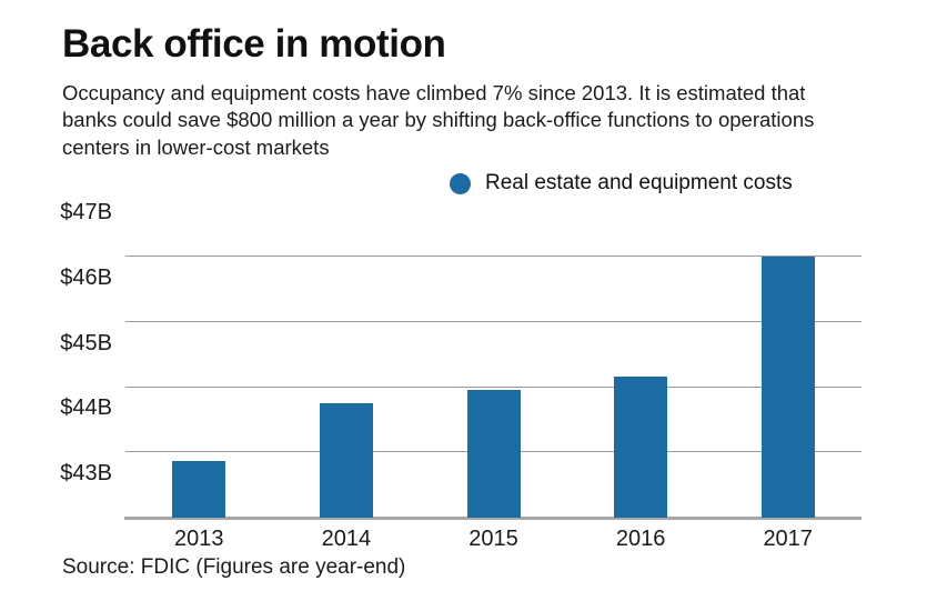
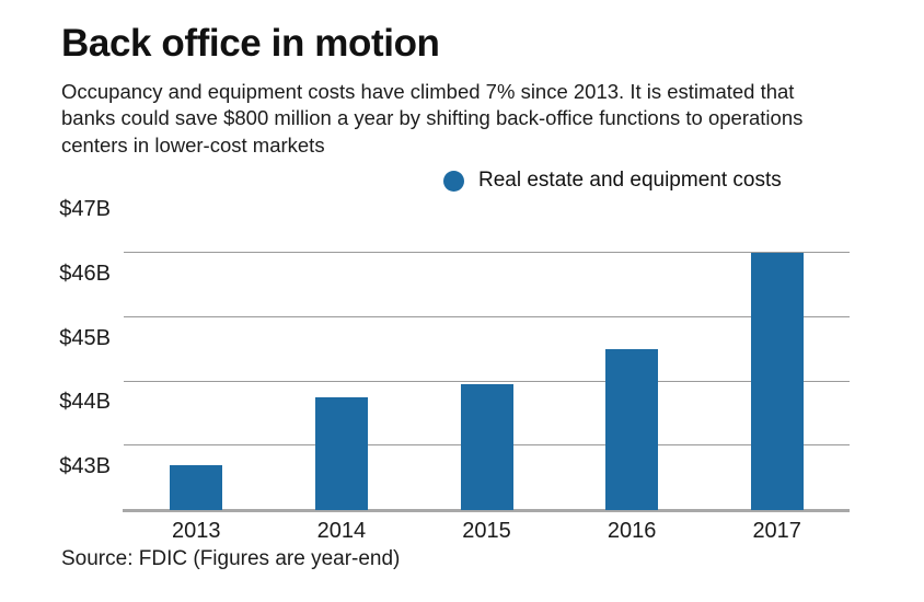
2013: $43.9B -> $43.7B
2016: $45.2B -> $45.5B
